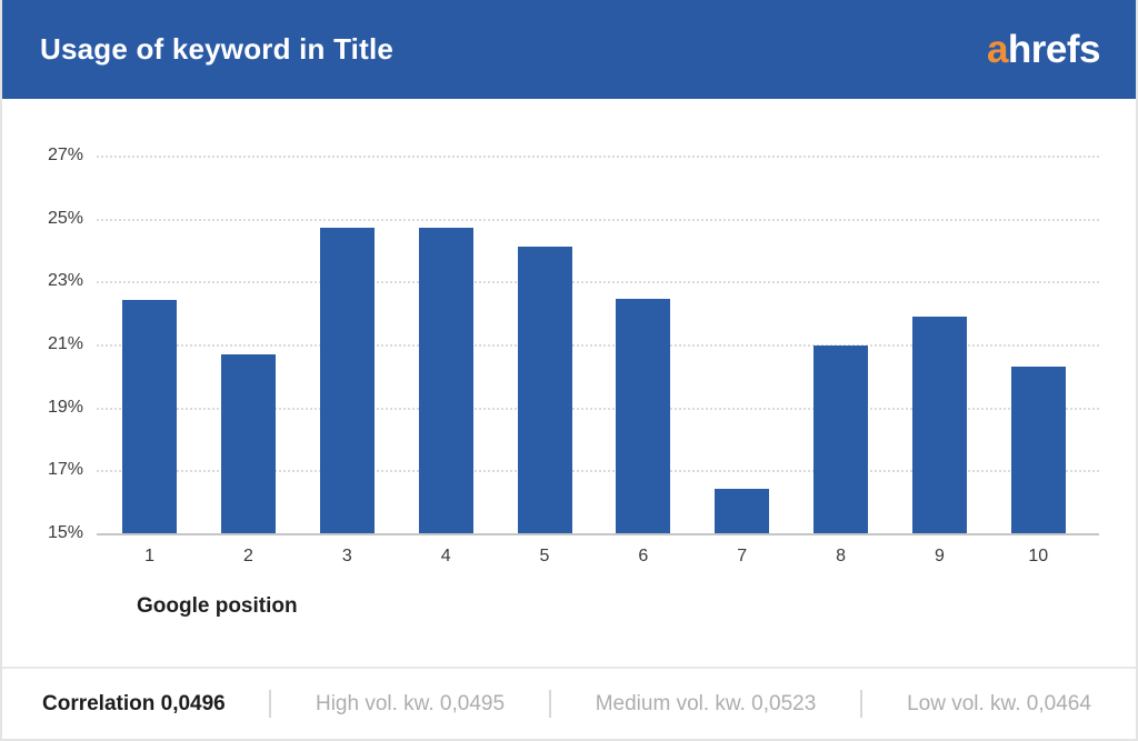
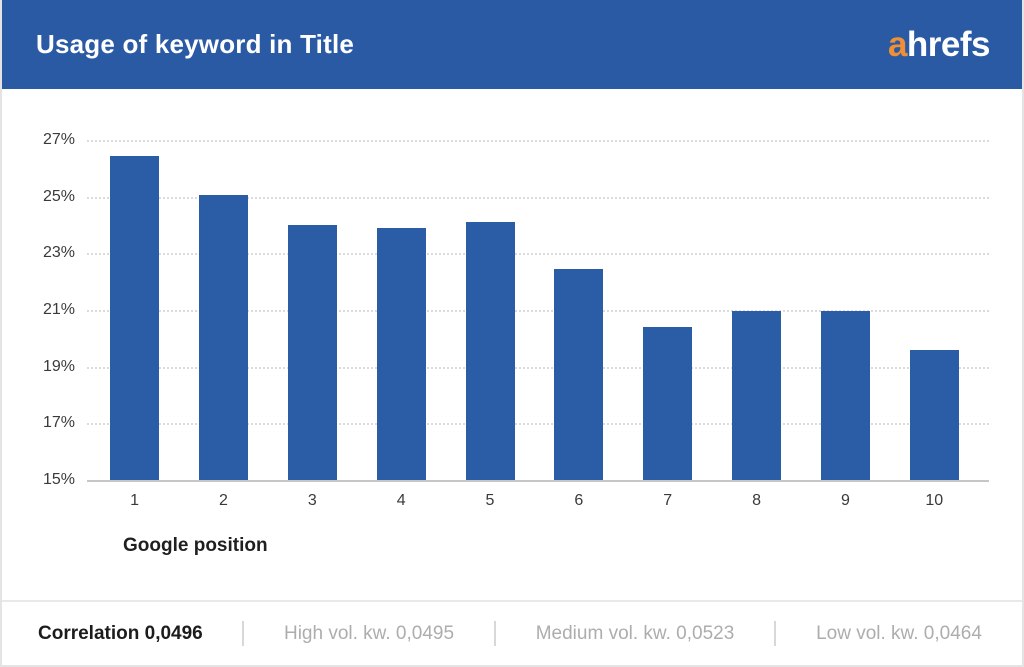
1: 22.4% -> 26.4%
2: 20.7% -> 25.1%
3: 24.7% -> 24.0%
4: 24.7% -> 23.9%
7: 16.4% -> 20.4%
9: 21.9% -> 20.9%
10: 20.3% -> 19.6%
